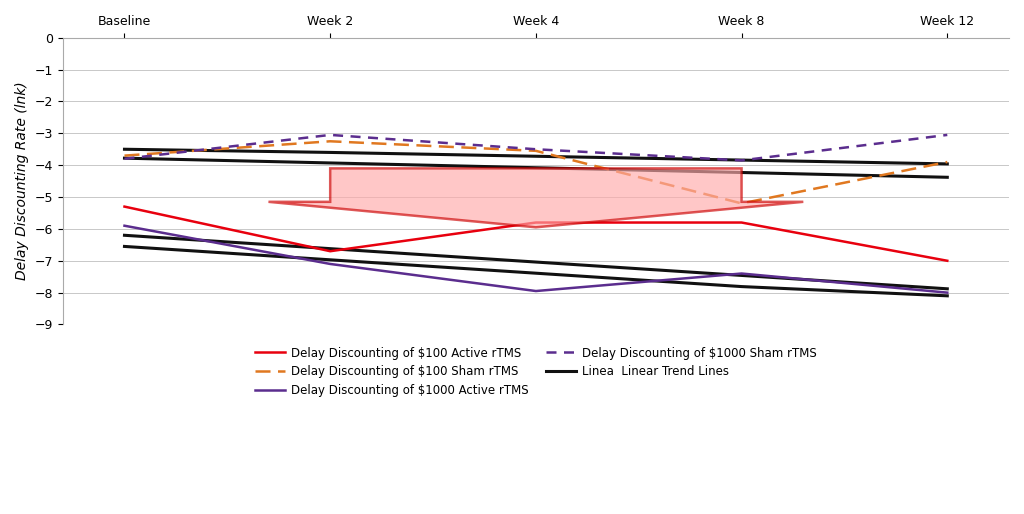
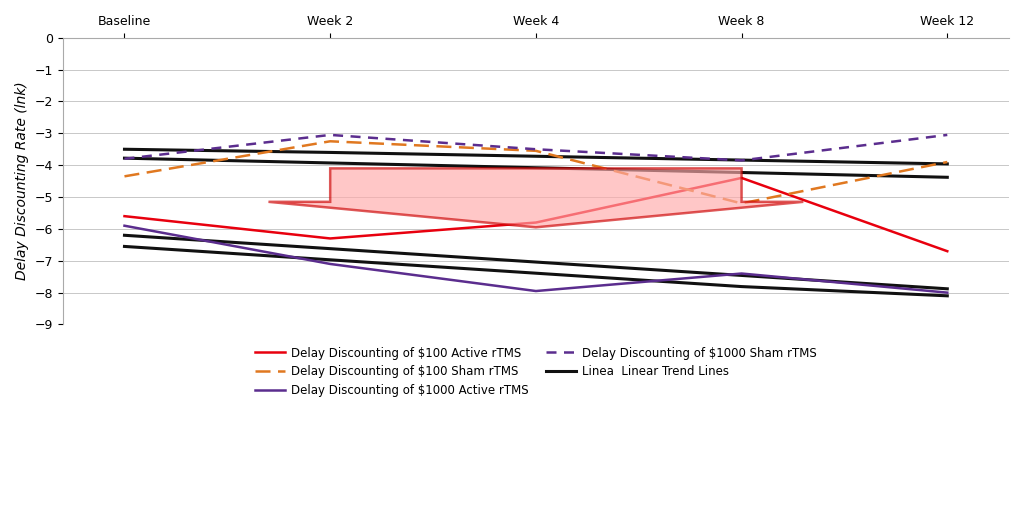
Delay Discounting of $100 Active rTMS/Baseline: -5.3 -> -5.6
Delay Discounting of $100 Sham rTMS/Baseline: -3.70 -> -4.35
Delay Discounting of $100 Active rTMS/Week 2: -6.7 -> -6.3
Delay Discounting of $100 Active rTMS/Week 8: -5.8 -> -4.4
Delay Discounting of $100 Active rTMS/Week 12: -7.0 -> -6.7
